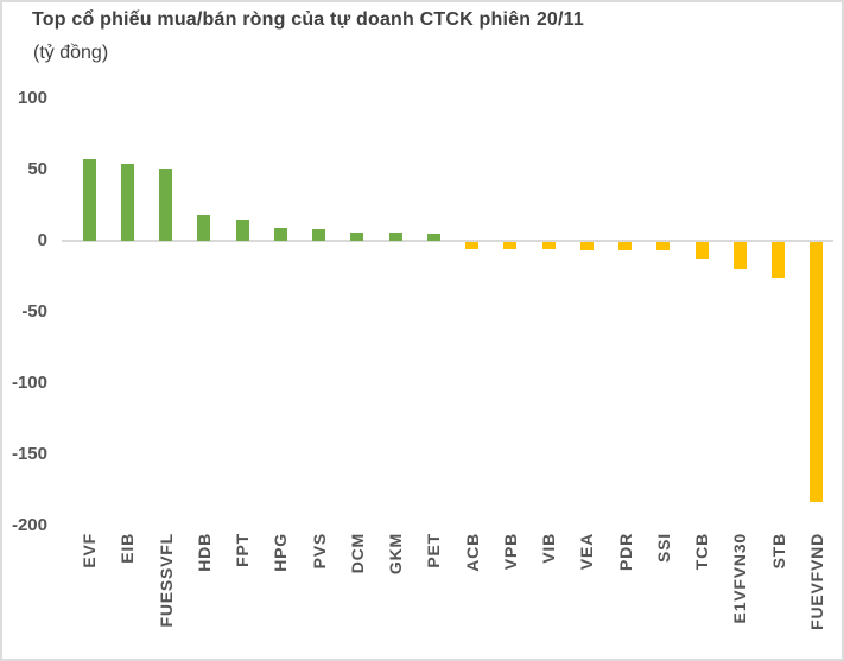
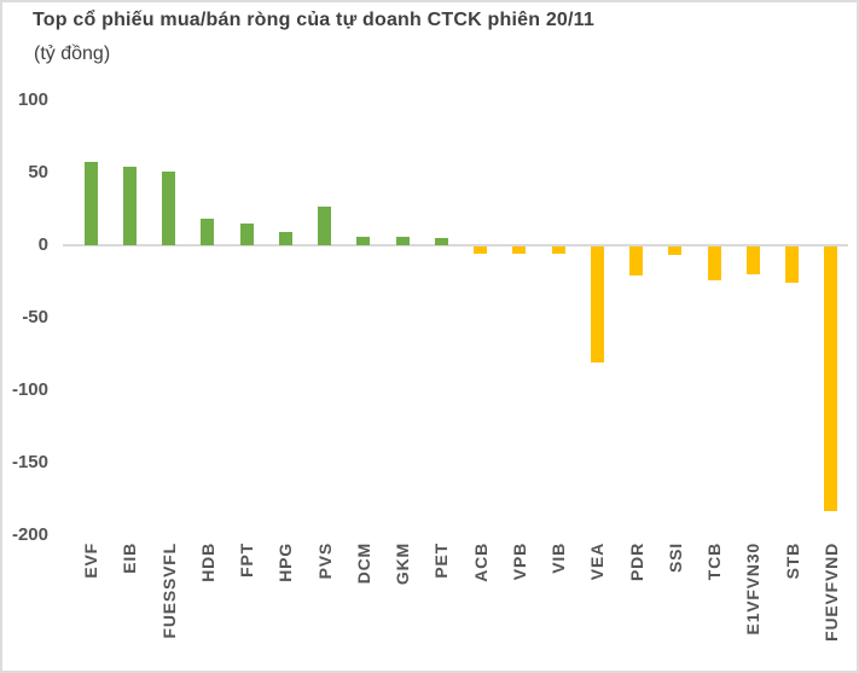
PVS: 8 -> 27
VEA: -6 -> -80
PDR: -6 -> -20
TCB: -12 -> -23
